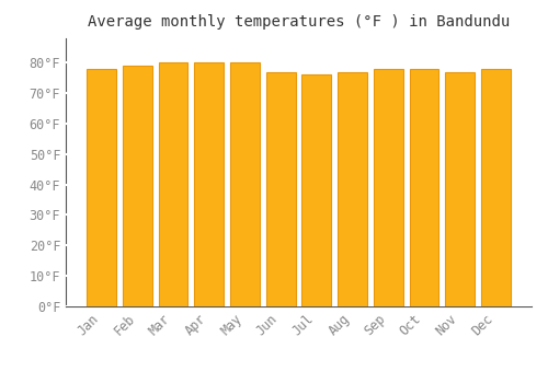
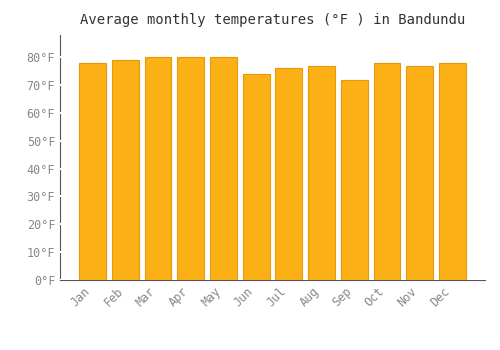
Jun: 77°F -> 74°F
Sep: 78°F -> 72°F
